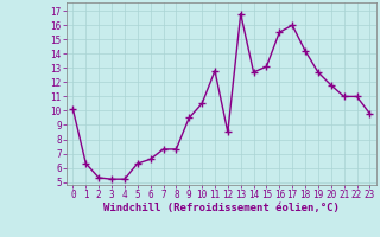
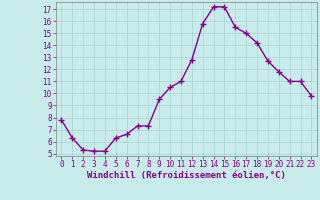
0: 10.1 -> 7.8
11: 12.8 -> 11.0
12: 8.5 -> 12.8
13: 16.8 -> 15.8
14: 12.7 -> 17.2
15: 13.1 -> 17.2
17: 16.0 -> 15.0
